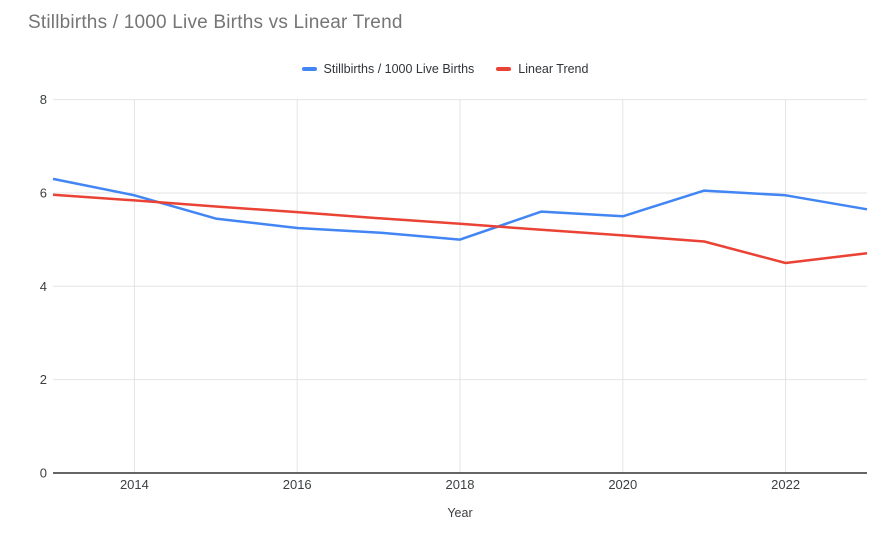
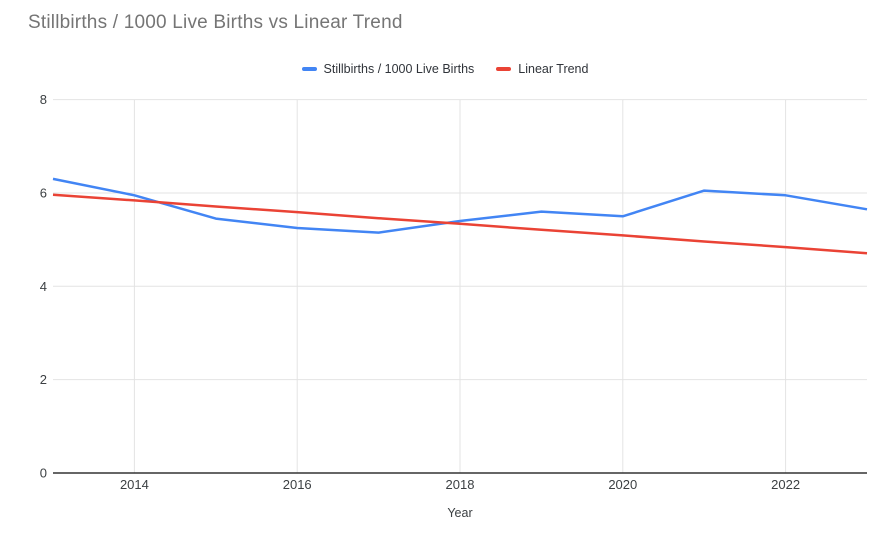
Stillbirths / 1000 Live Births/2018: 5.0 -> 5.4
Linear Trend/2022: 4.5 -> 4.8
